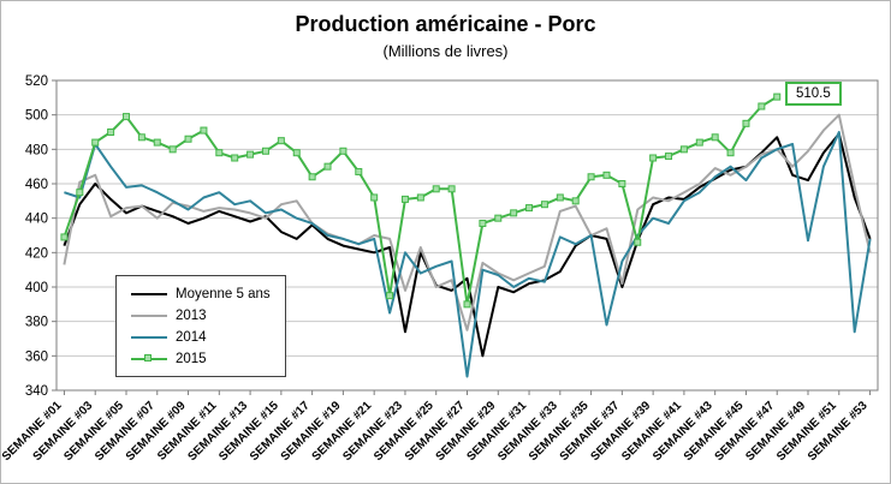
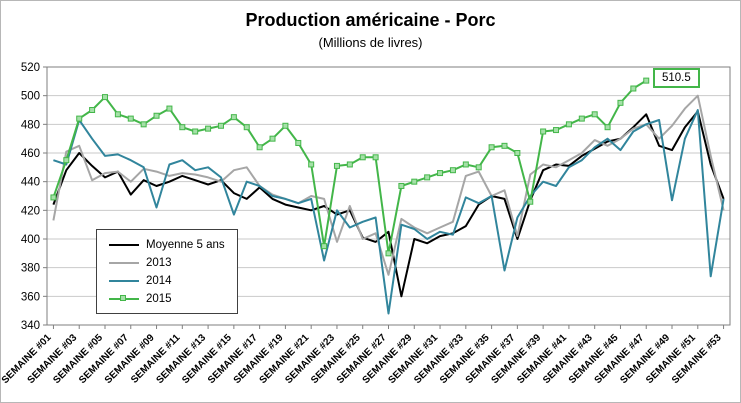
Moyenne 5 ans/SEMAINE #07: 444 -> 431
2014/SEMAINE #09: 445 -> 422
2014/SEMAINE #15: 445 -> 417
Moyenne 5 ans/SEMAINE #23: 374 -> 417
